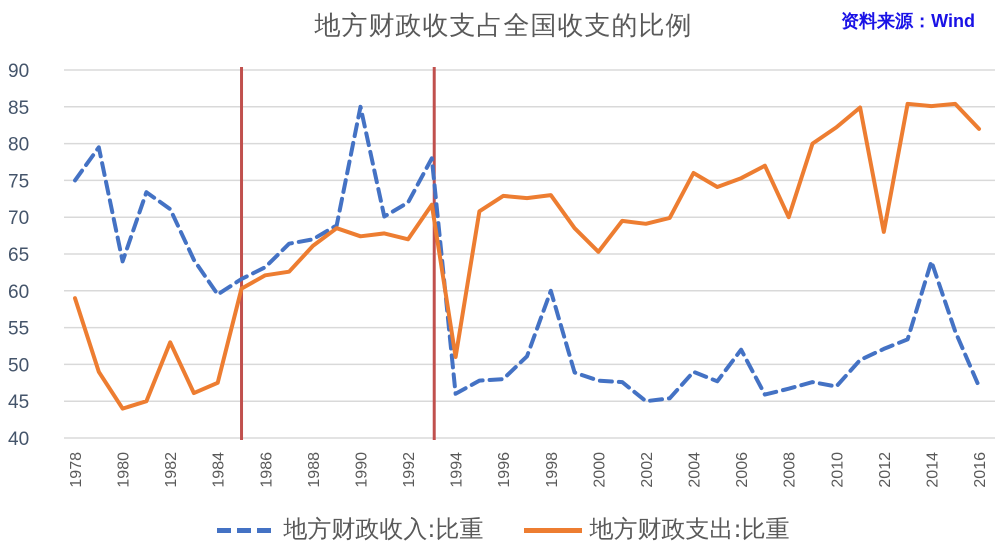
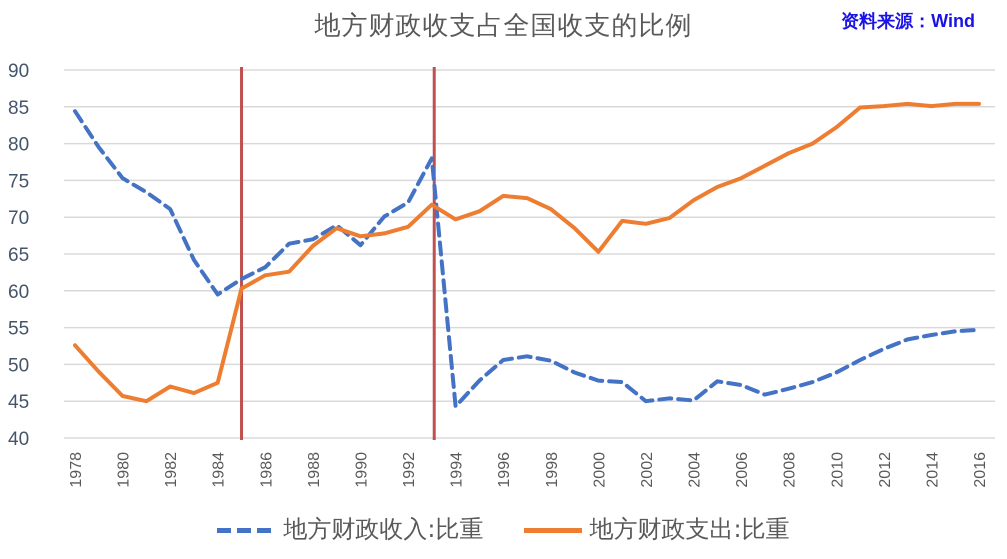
地方财政收入:比重/1978: 75 -> 84
地方财政支出:比重/1978: 59 -> 53
地方财政收入:比重/1980: 64 -> 75
地方财政支出:比重/1980: 44 -> 46
地方财政支出:比重/1982: 53 -> 47
地方财政收入:比重/1990: 85 -> 66
地方财政支出:比重/1992: 67 -> 69
地方财政收入:比重/1994: 46 -> 44
地方财政支出:比重/1994: 51 -> 70
地方财政收入:比重/1996: 48 -> 51
地方财政收入:比重/1998: 60 -> 50
地方财政支出:比重/1998: 73 -> 71
地方财政收入:比重/2004: 49 -> 45
地方财政支出:比重/2004: 76 -> 72
地方财政收入:比重/2006: 52 -> 47
地方财政支出:比重/2008: 70 -> 79
地方财政收入:比重/2010: 47 -> 49
地方财政支出:比重/2012: 68 -> 85
地方财政收入:比重/2014: 64 -> 54
地方财政收入:比重/2016: 47 -> 55
地方财政支出:比重/2016: 82 -> 85
